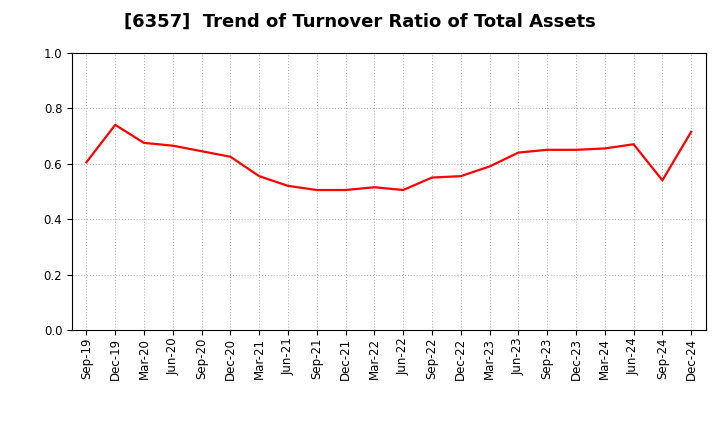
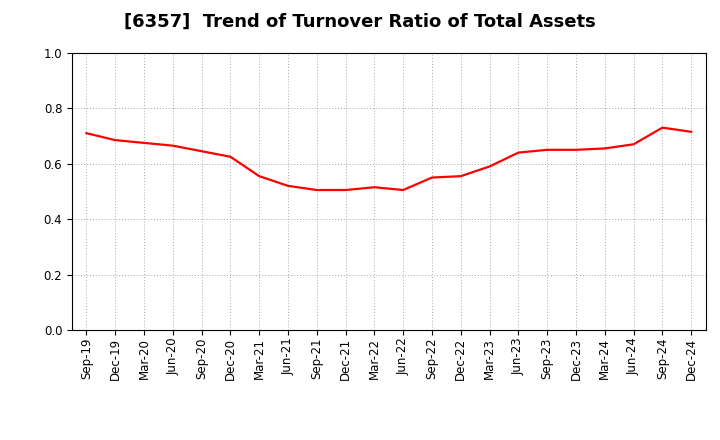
Sep-19: 0.605 -> 0.710
Dec-19: 0.740 -> 0.685
Sep-24: 0.540 -> 0.730
